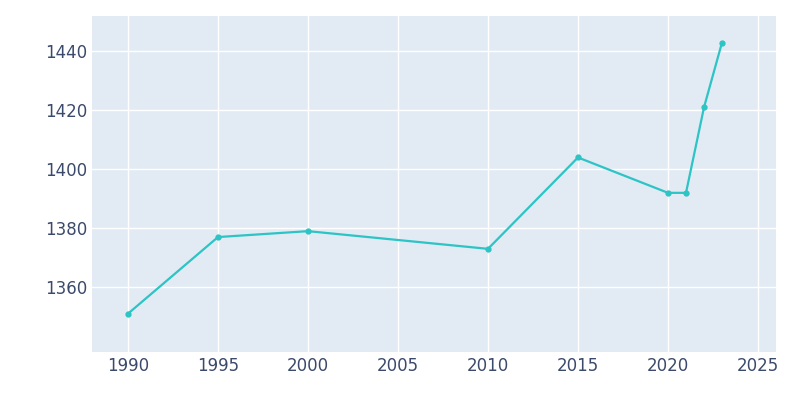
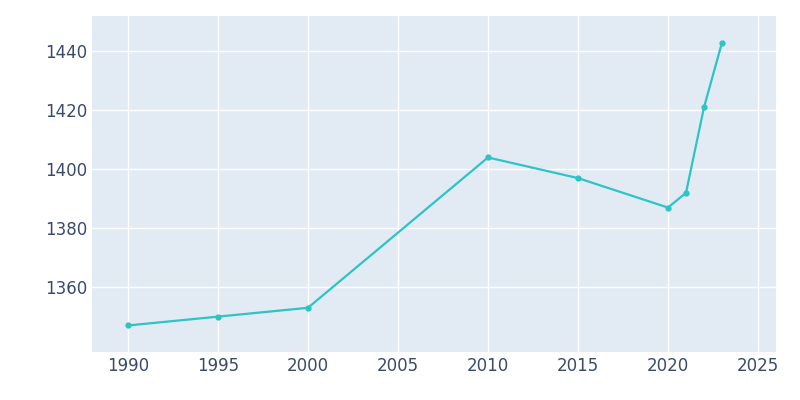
1990: 1351 -> 1347
1995: 1377 -> 1350
2000: 1379 -> 1353
2010: 1373 -> 1404
2015: 1404 -> 1397
2020: 1392 -> 1387
